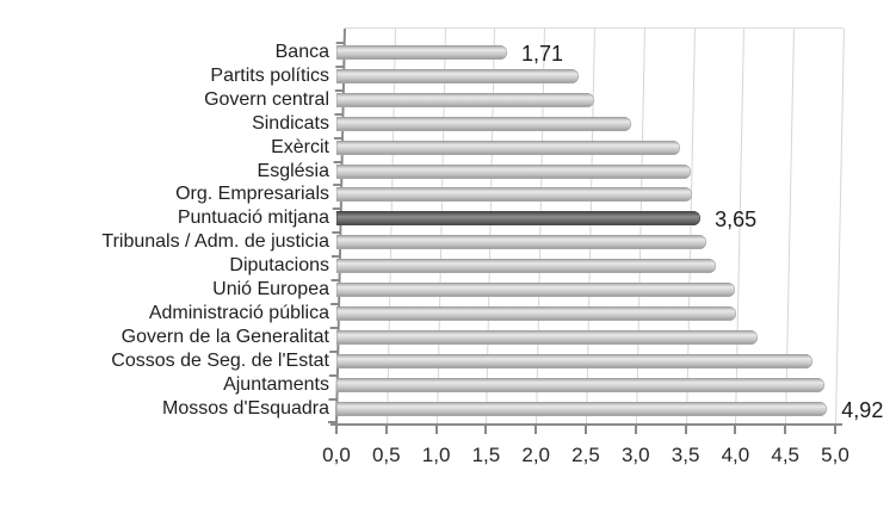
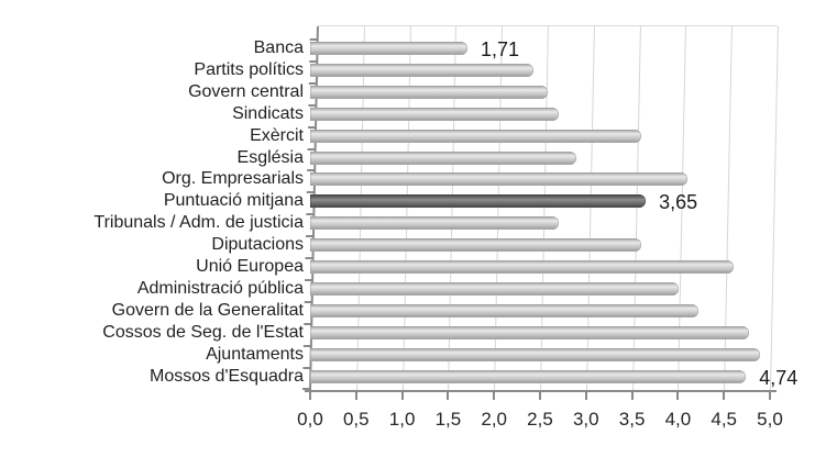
Sindicats: 3,0 -> 2,7
Exèrcit: 3,4 -> 3,6
Església: 3,5 -> 2,9
Org. Empresarials: 3,6 -> 4,1
Tribunals / Adm. de justicia: 3,7 -> 2,7
Diputacions: 3,8 -> 3,6
Unió Europea: 4,0 -> 4,6
Mossos d'Esquadra: 4,92 -> 4,74
